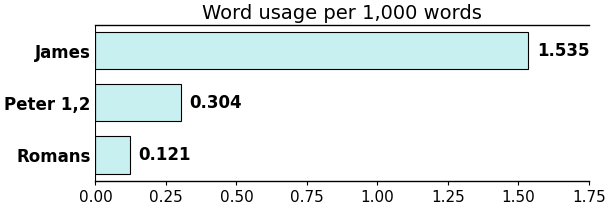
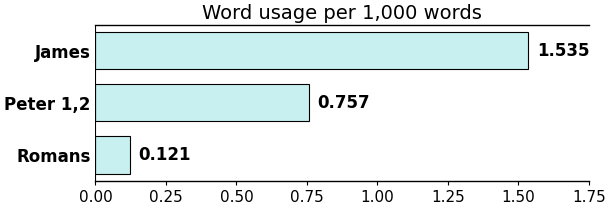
Peter 1,2: 0.304 -> 0.757
